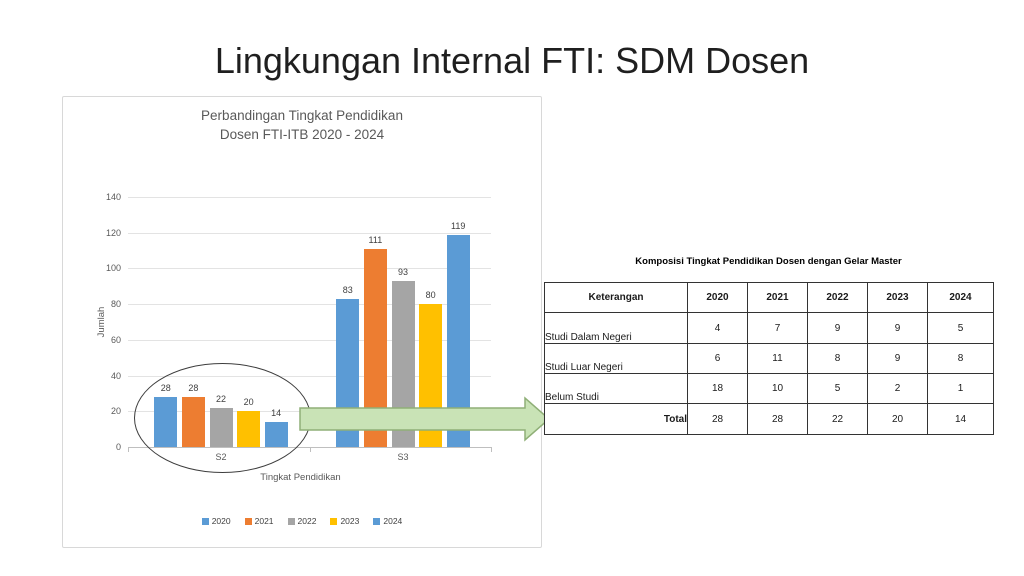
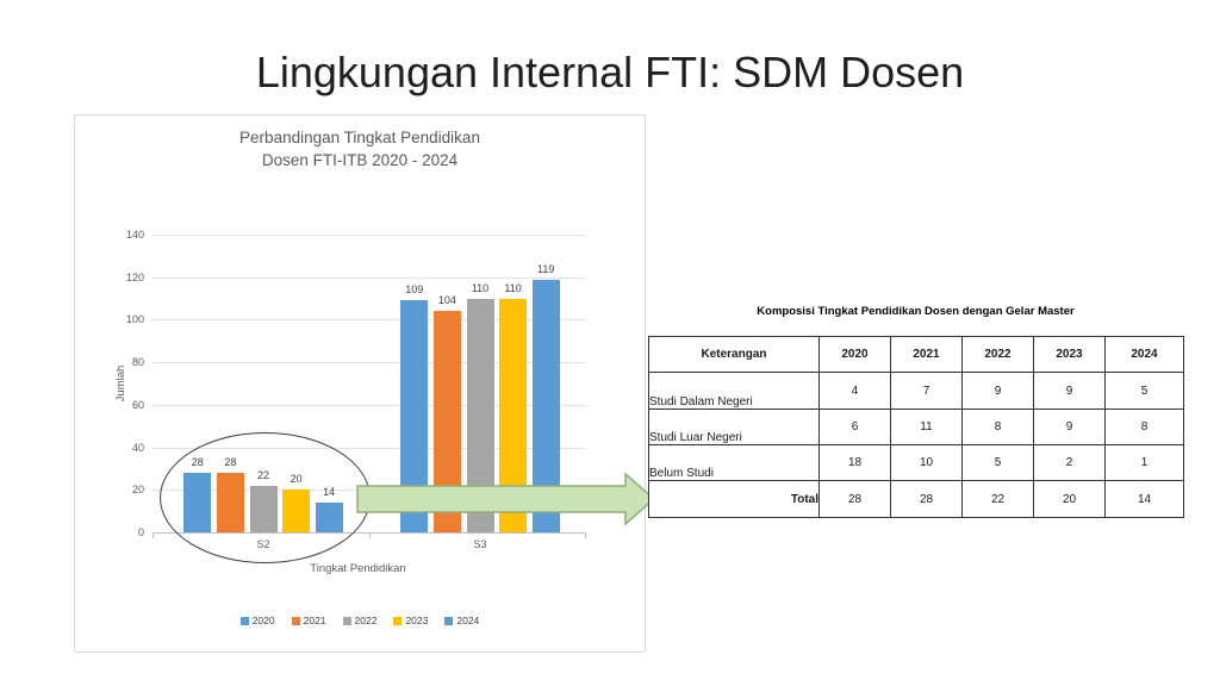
2020/S3: 83 -> 109
2021/S3: 111 -> 104
2022/S3: 93 -> 110
2023/S3: 80 -> 110
